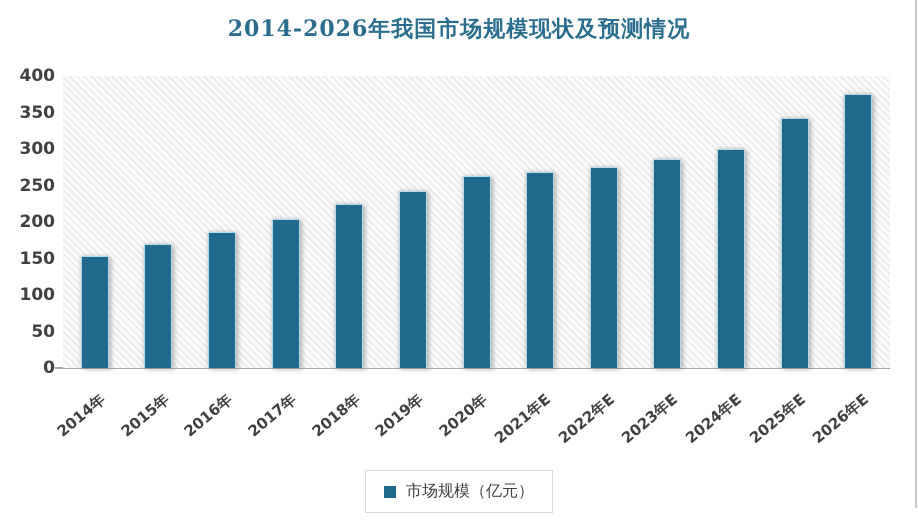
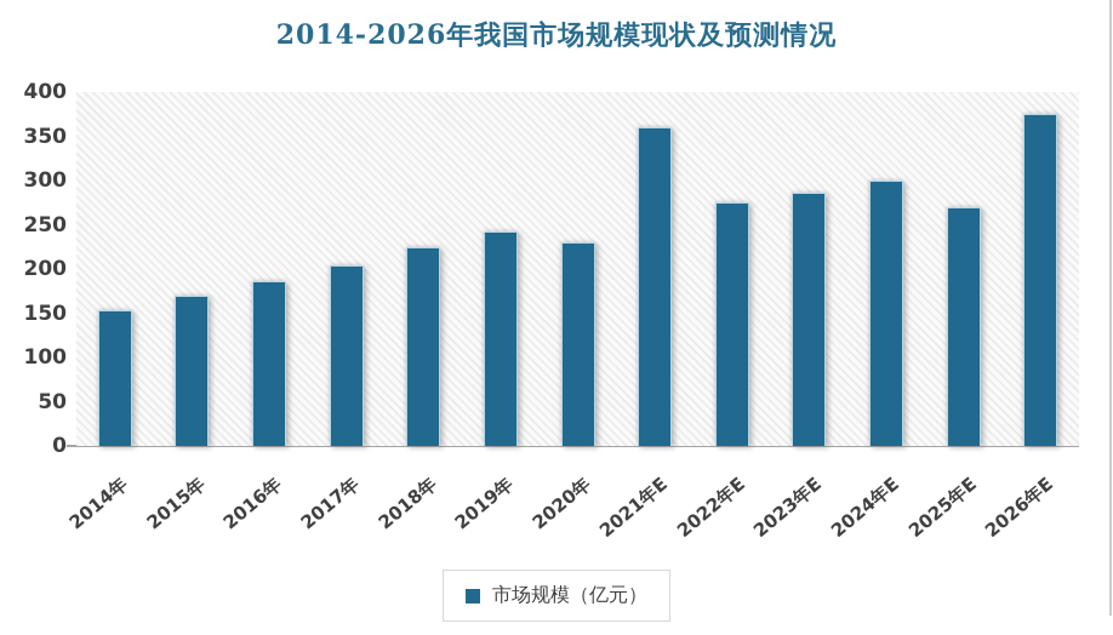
2020年: 260 -> 230
2021年E: 270 -> 360
2025年E: 340 -> 270
